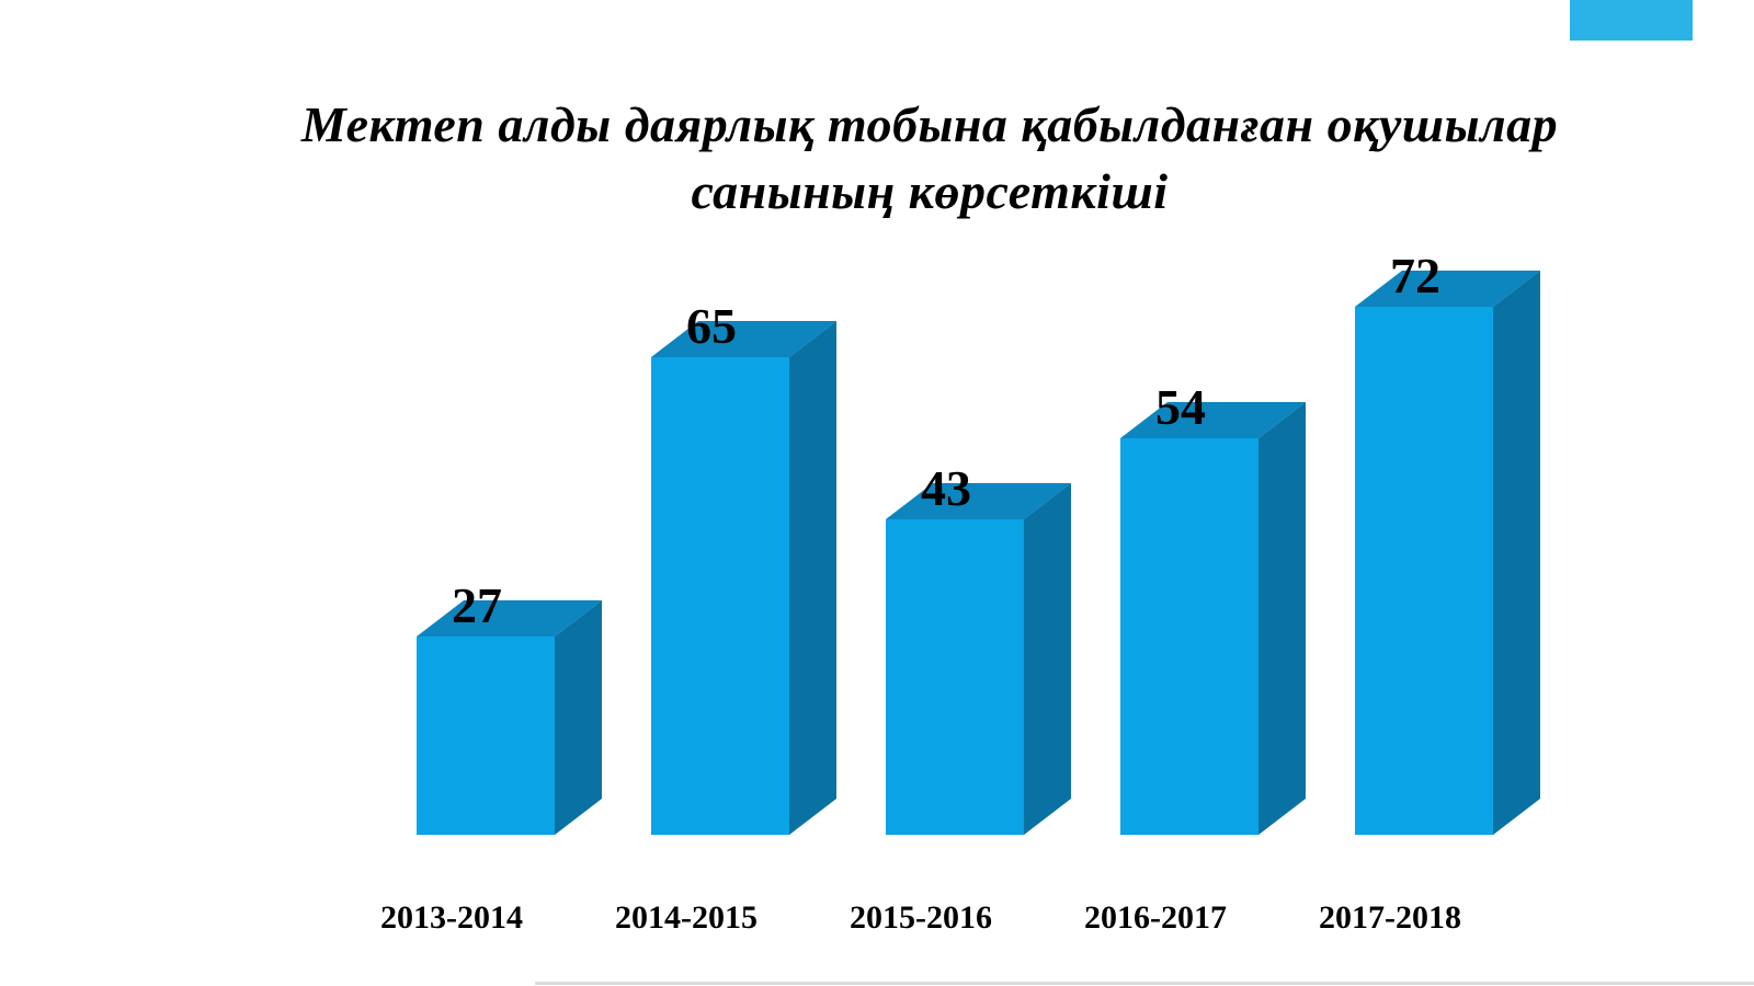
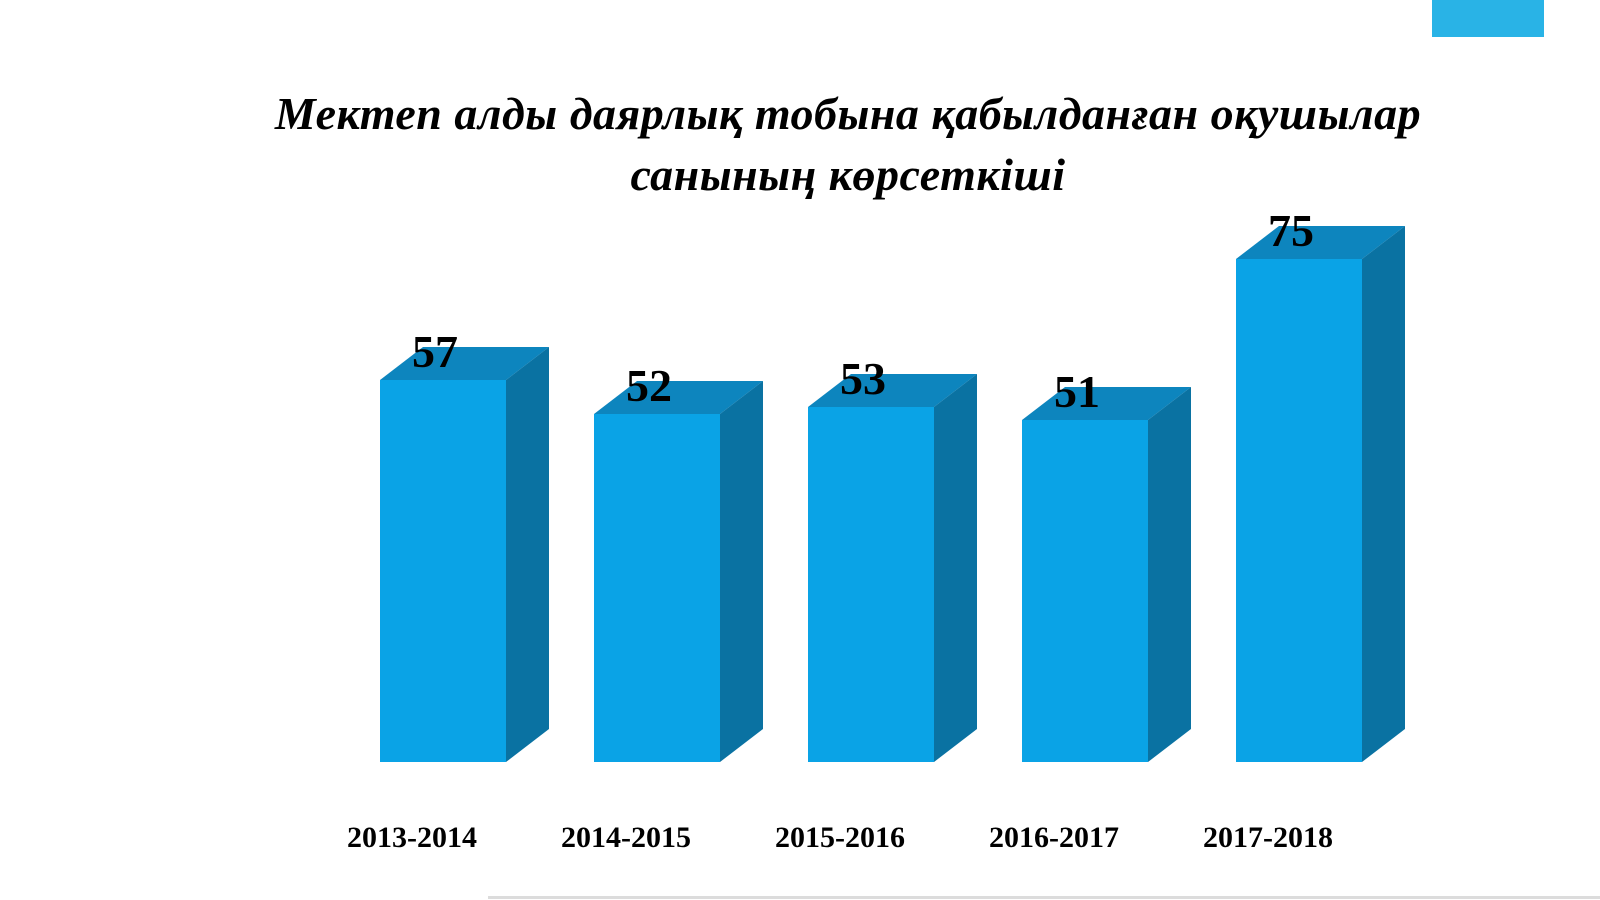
2013-2014: 27 -> 57
2014-2015: 65 -> 52
2015-2016: 43 -> 53
2016-2017: 54 -> 51
2017-2018: 72 -> 75
